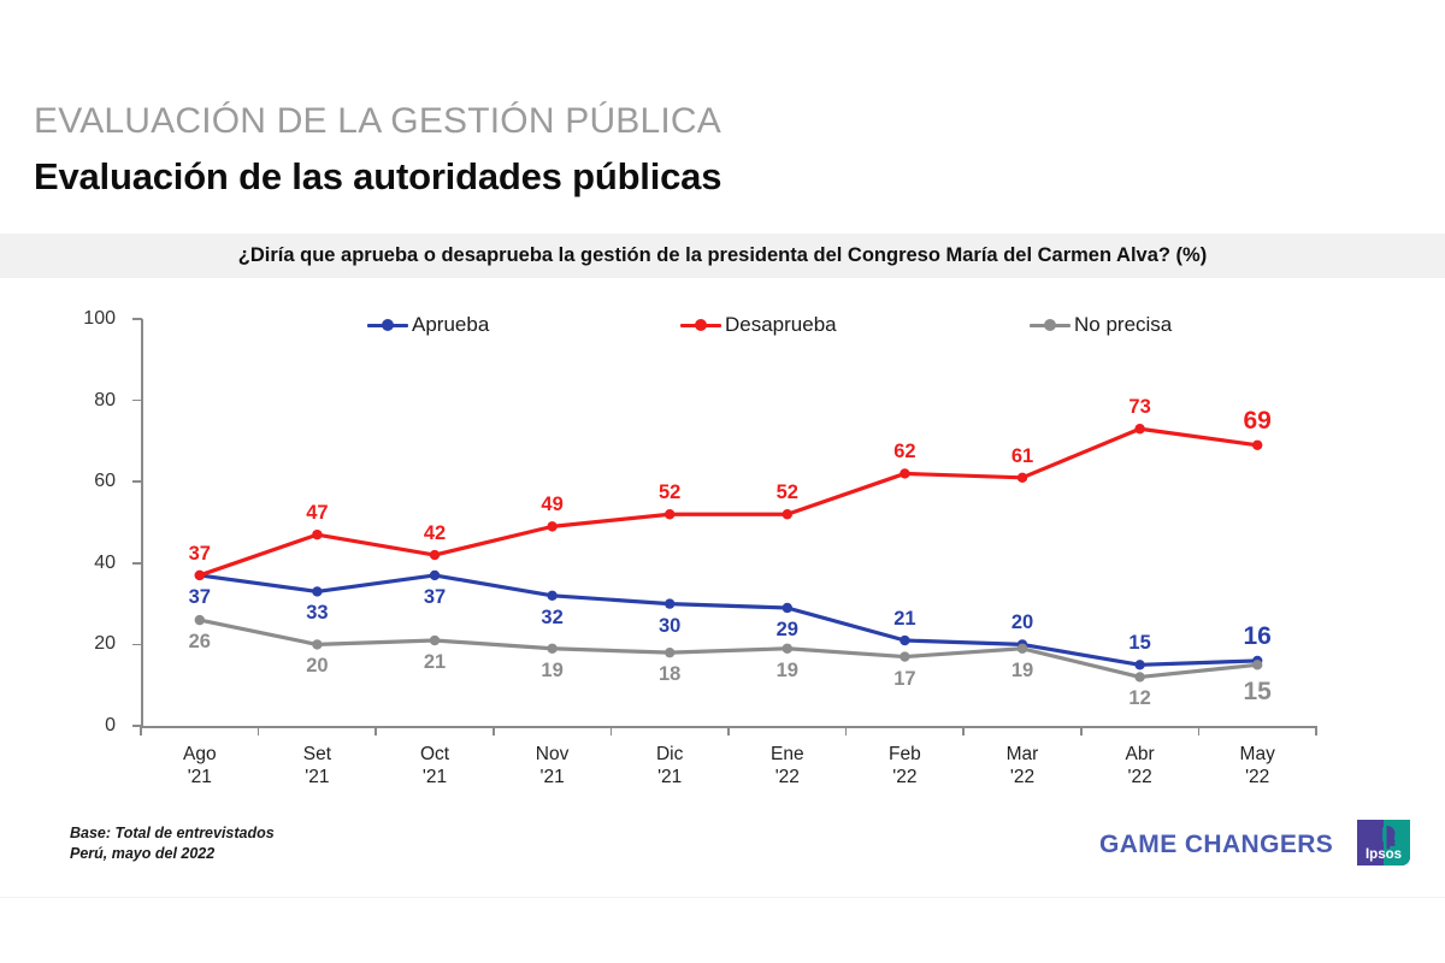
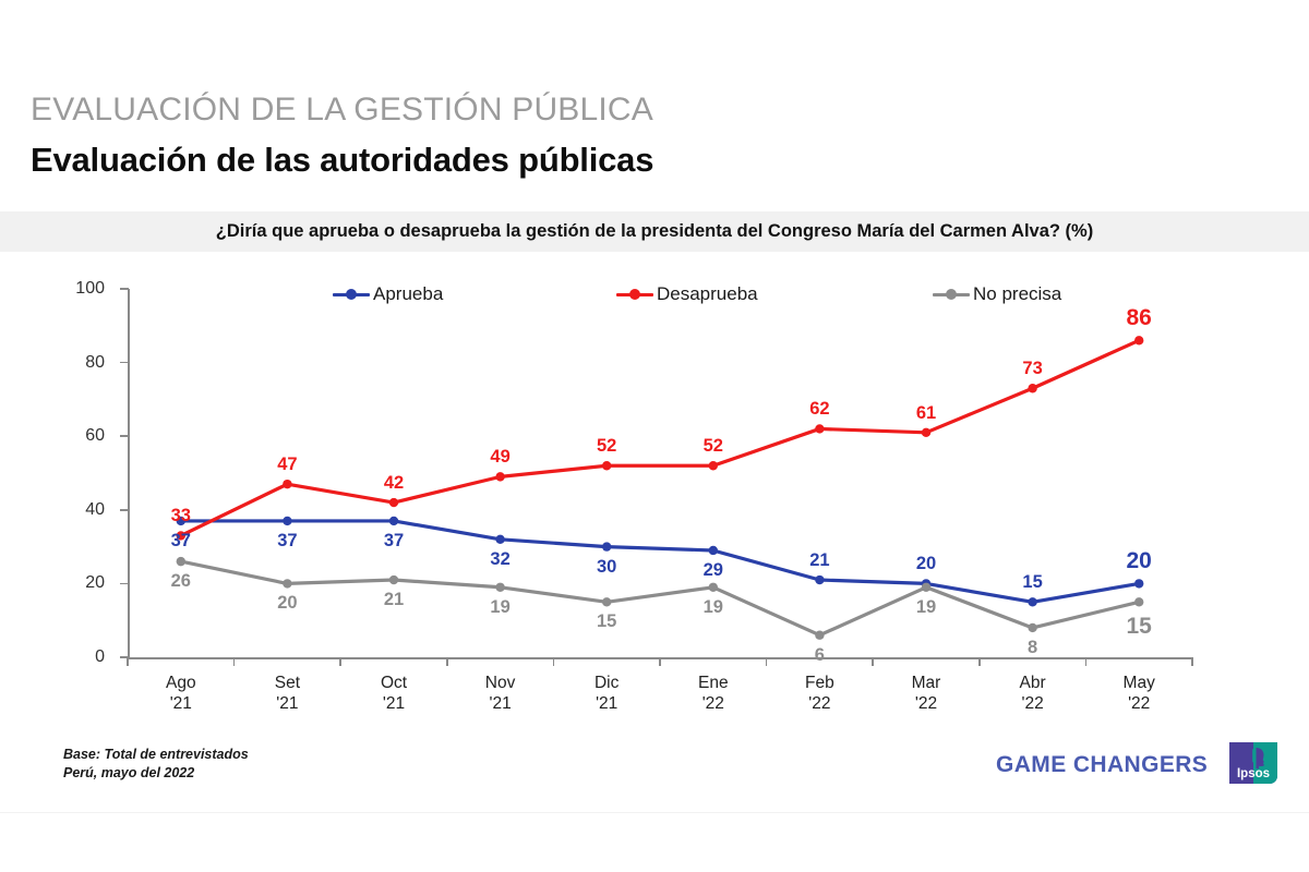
Desaprueba/Ago '21: 37 -> 33
Aprueba/Set '21: 33 -> 37
No precisa/Dic '21: 18 -> 15
No precisa/Feb '22: 17 -> 6
No precisa/Abr '22: 12 -> 8
Aprueba/May '22: 16 -> 20
Desaprueba/May '22: 69 -> 86
